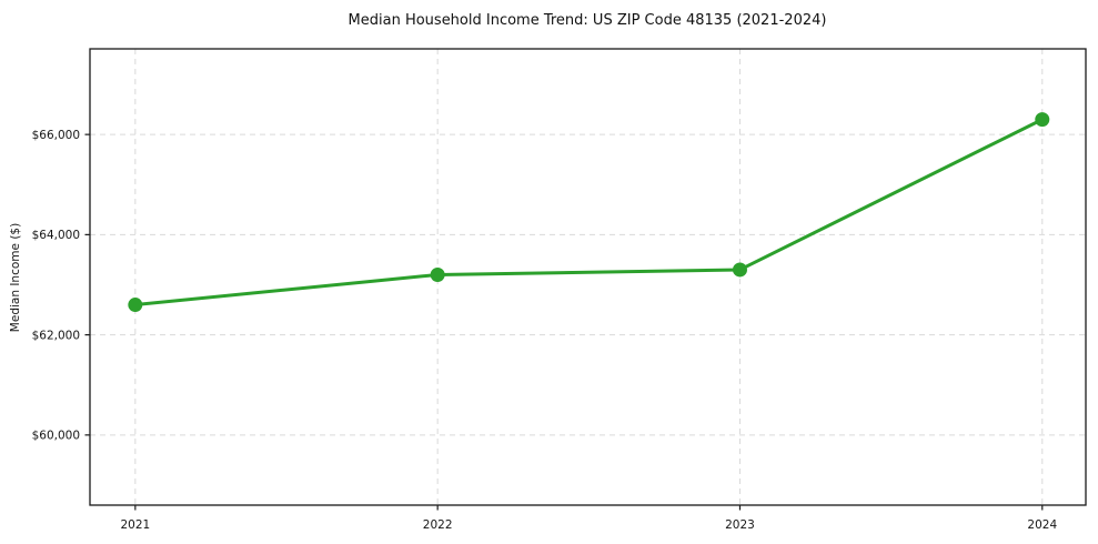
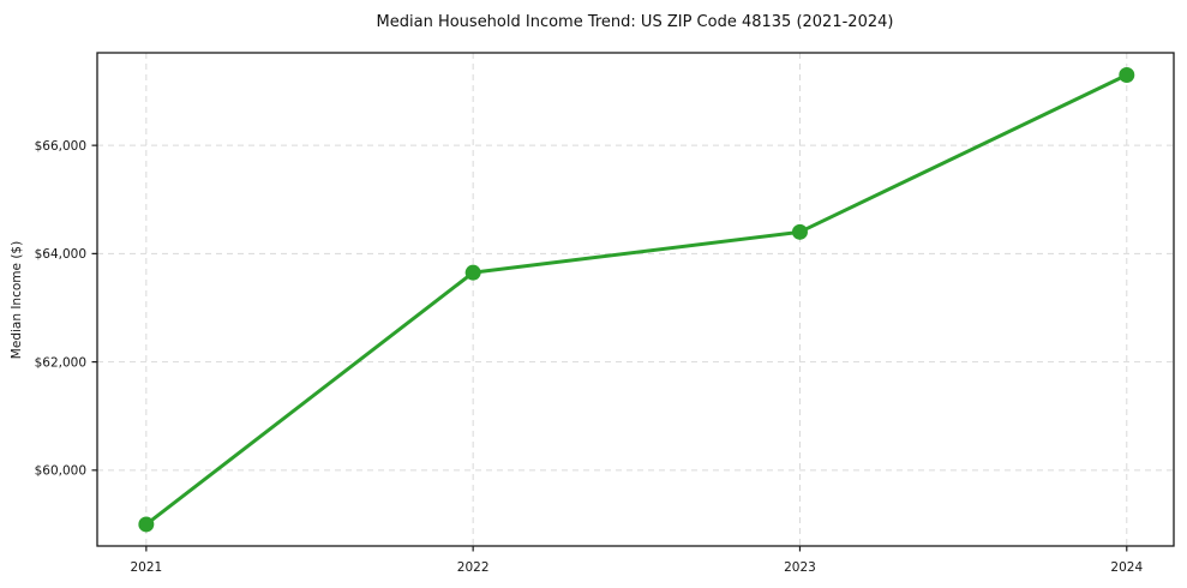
2021: $62600 -> $59000
2022: $63200 -> $63600
2023: $63300 -> $64400
2024: $66300 -> $67300
